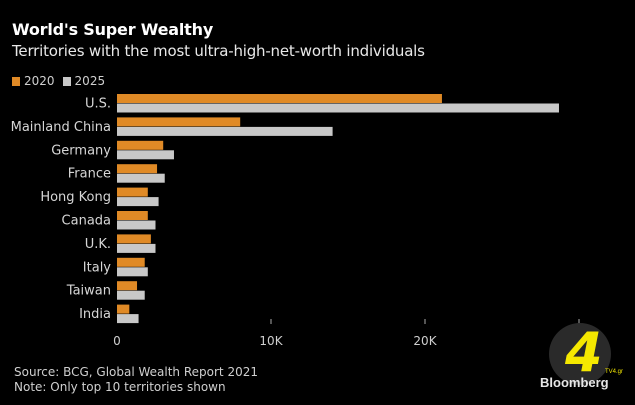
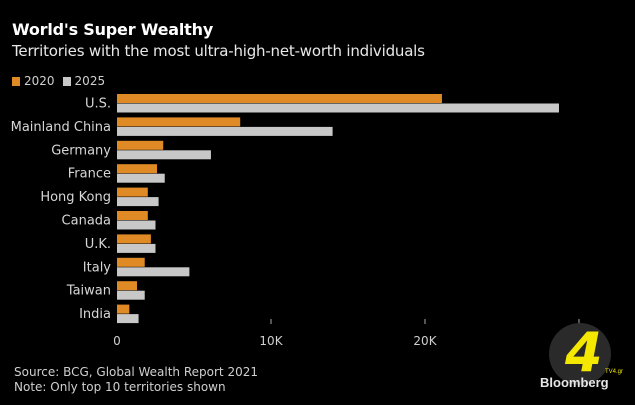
2025/Germany: 3.7K -> 6.1K
2025/Italy: 2.0K -> 4.7K
